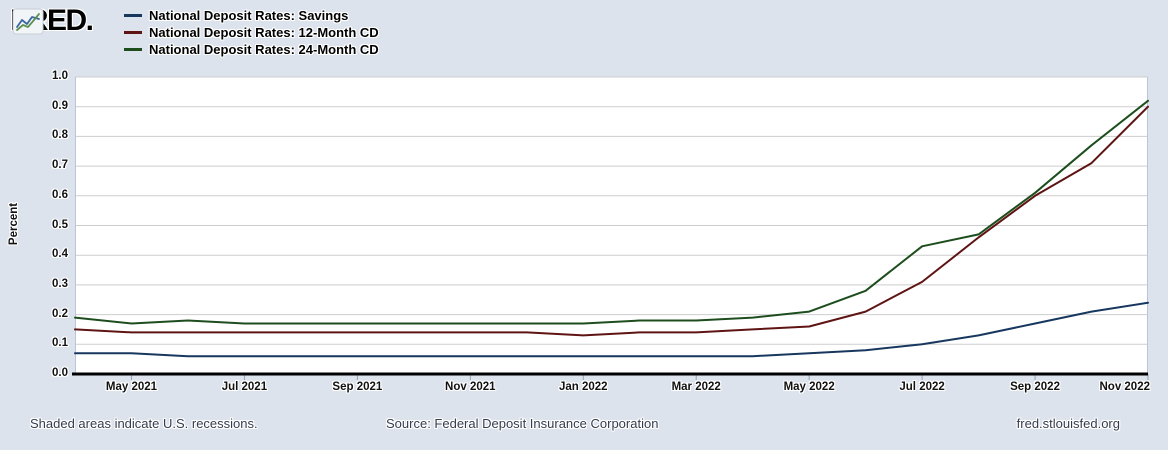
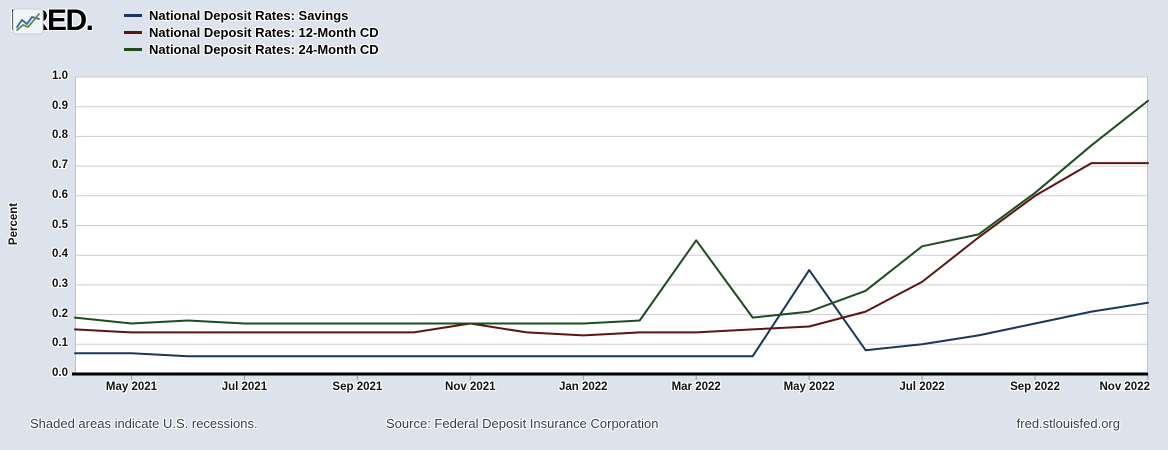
National Deposit Rates: 12-Month CD/Nov 2021: 0.14 -> 0.17
National Deposit Rates: 24-Month CD/Mar 2022: 0.18 -> 0.45
National Deposit Rates: Savings/May 2022: 0.07 -> 0.35
National Deposit Rates: 12-Month CD/Nov 2022: 0.90 -> 0.71
